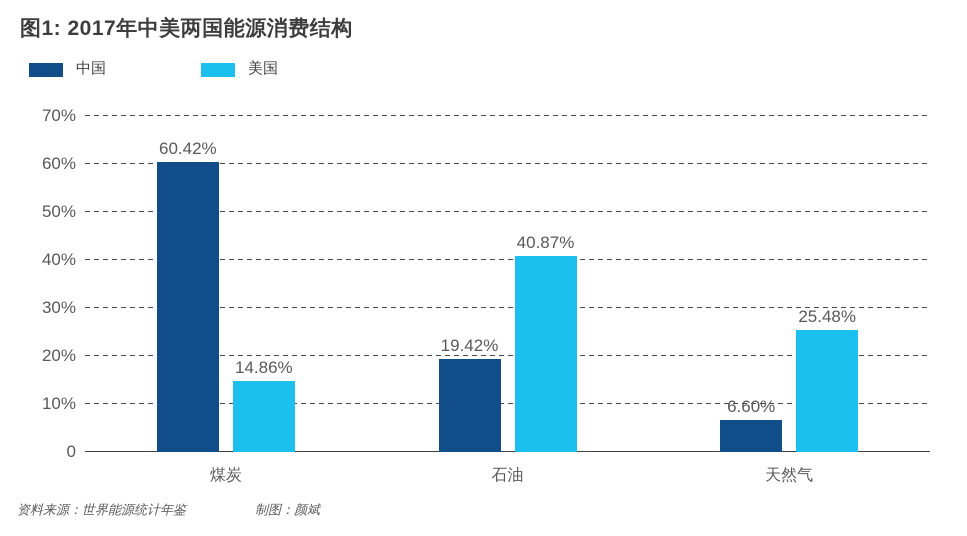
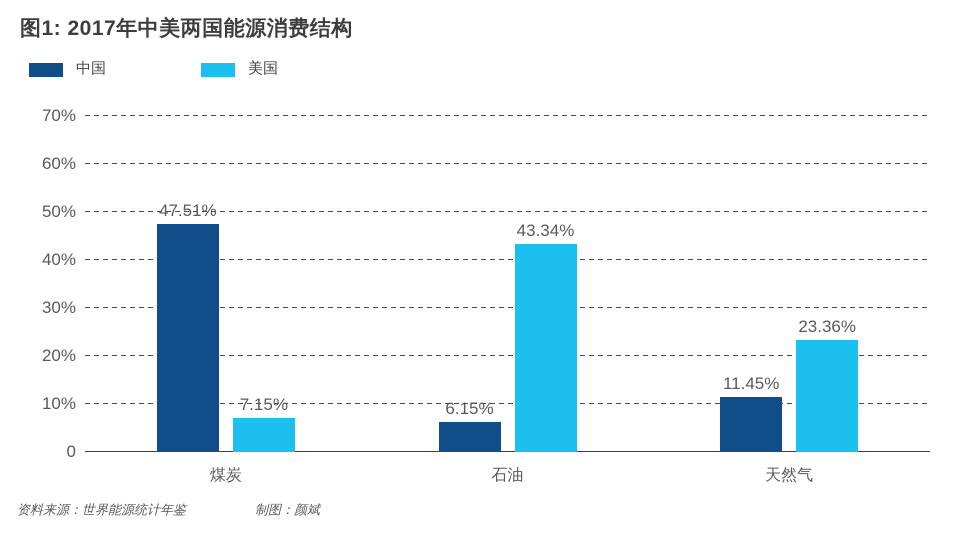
中国/煤炭: 60.42% -> 47.51%
美国/煤炭: 14.86% -> 7.15%
中国/石油: 19.42% -> 6.15%
美国/石油: 40.87% -> 43.34%
中国/天然气: 6.60% -> 11.45%
美国/天然气: 25.48% -> 23.36%
